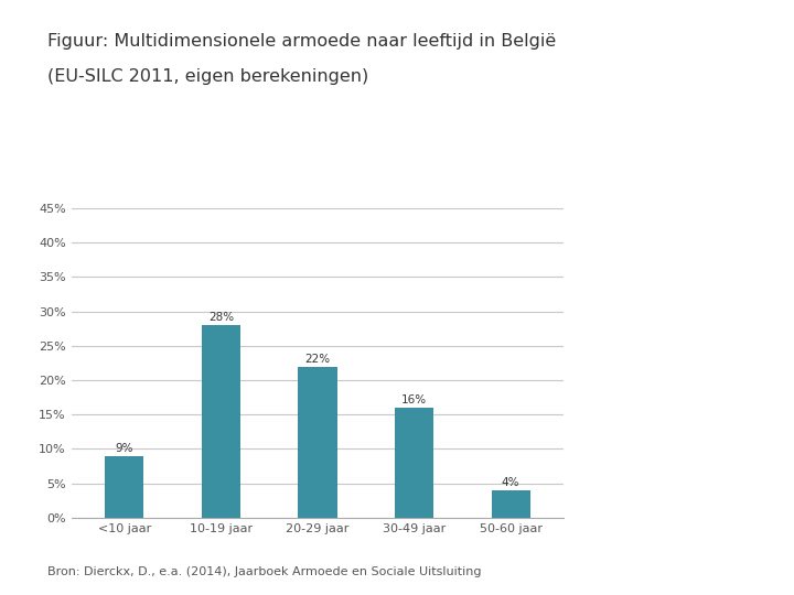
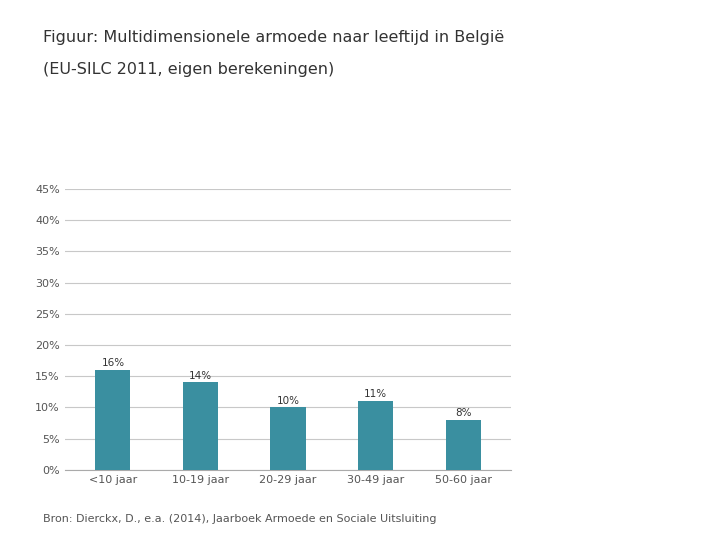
<10 jaar: 9% -> 16%
10-19 jaar: 28% -> 14%
20-29 jaar: 22% -> 10%
30-49 jaar: 16% -> 11%
50-60 jaar: 4% -> 8%
